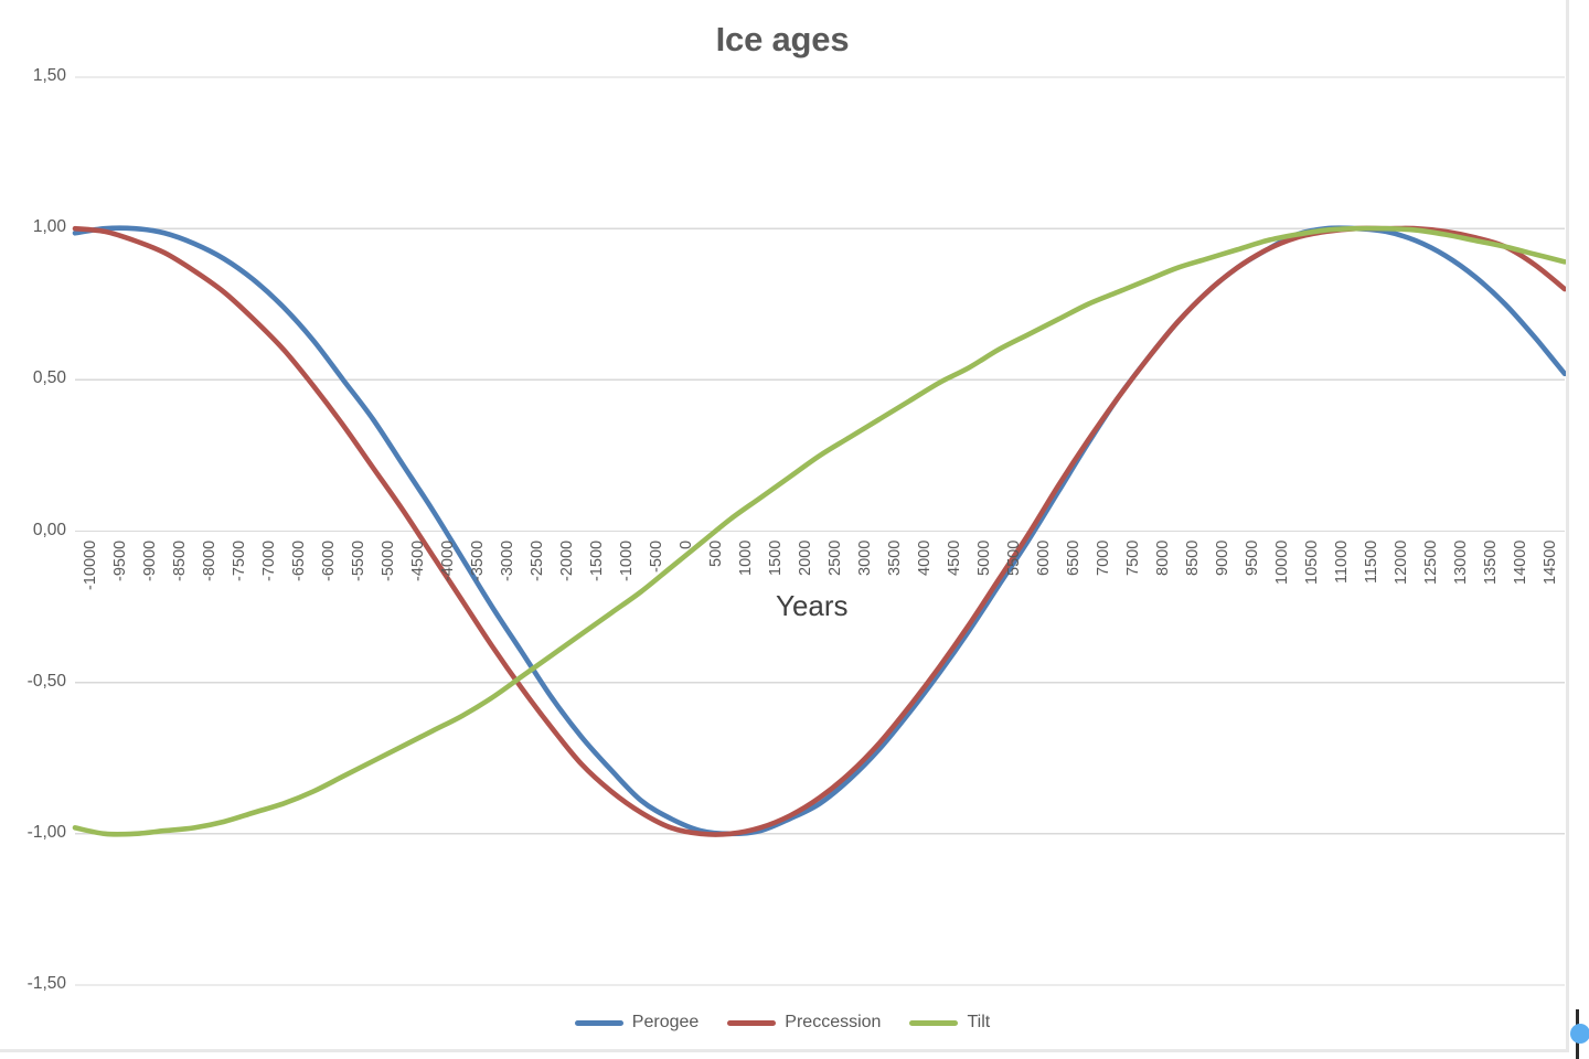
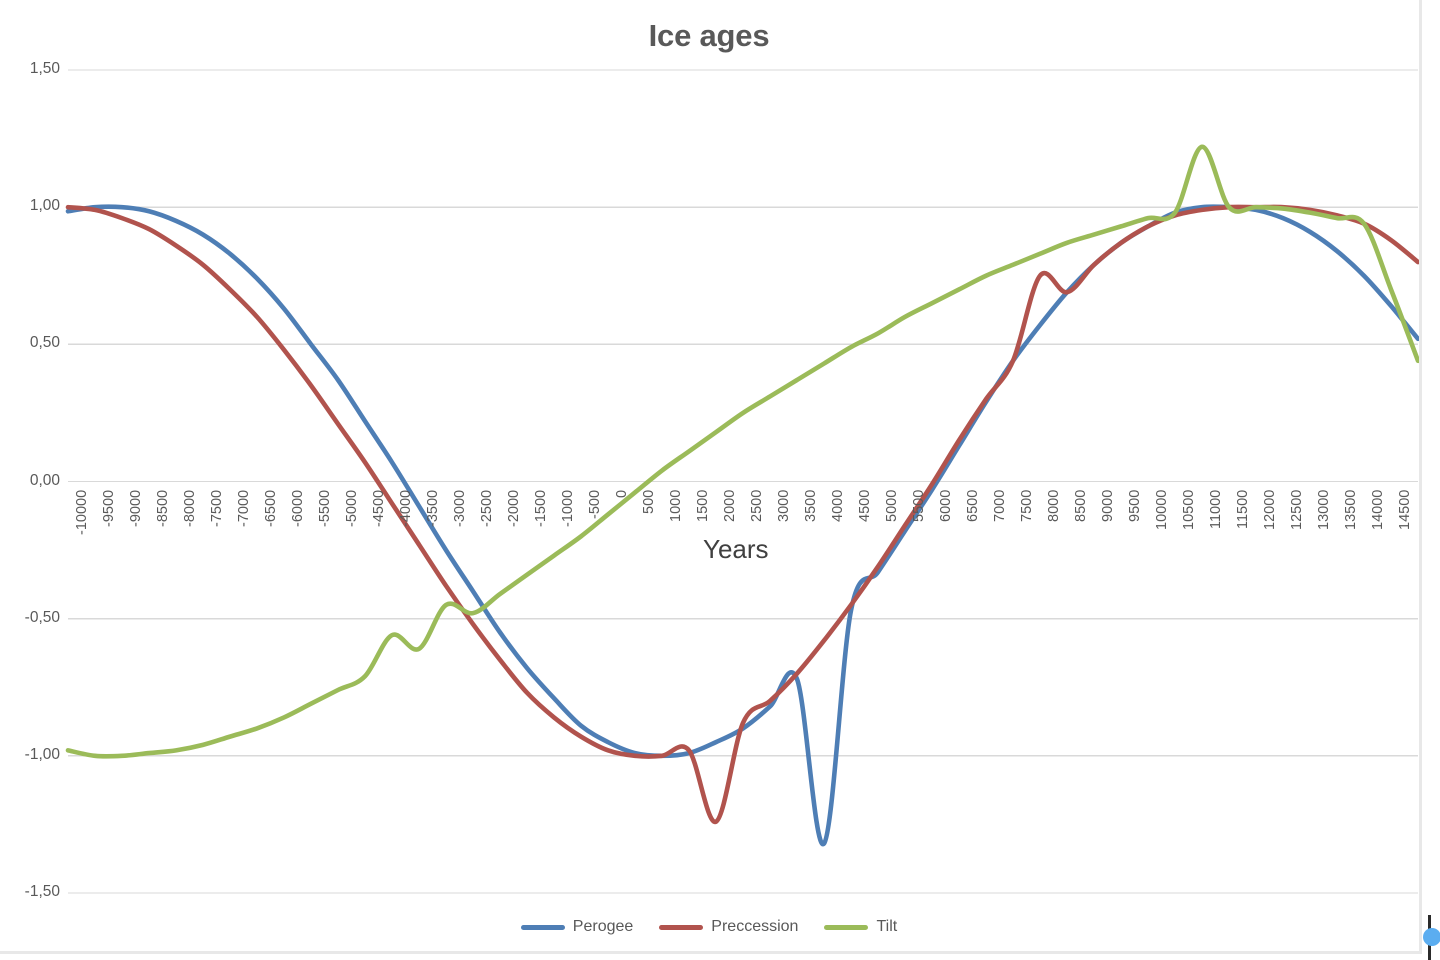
Tilt/-4000: -0,66 -> -0,56
Tilt/-3000: -0,55 -> -0,45
Preccession/2000: -0,94 -> -1,24
Perogee/4000: -0,60 -> -1,32
Preccession/8000: 0,57 -> 0,75
Tilt/11000: 0,99 -> 1,22
Tilt/14500: 0,92 -> 0,70
Tilt/15000: 0,89 -> 0,44
